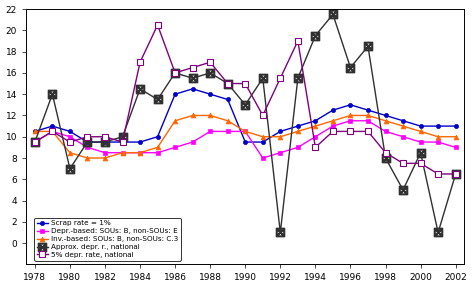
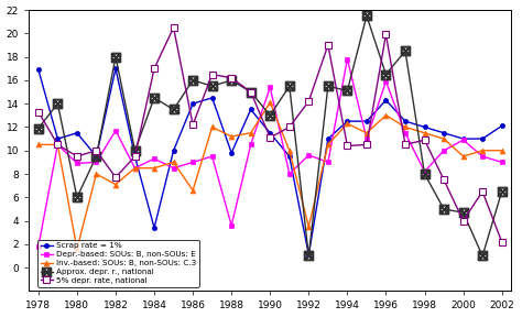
Scrap rate = 1%/1978: 10.5 -> 16.9
Depr.-based: SOUs: B, non-SOUs: E/1978: 9.5 -> 1.8
Approx. depr. r., national/1978: 9.5 -> 11.9
5% depr. rate, national/1978: 9.5 -> 13.3
Scrap rate = 1%/1980: 10.5 -> 11.5
Depr.-based: SOUs: B, non-SOUs: E/1980: 10.0 -> 8.9
Inv.-based: SOUs: B, non-SOUs: C.3/1980: 8.5 -> 1.6
Approx. depr. r., national/1980: 7.0 -> 6.0
Scrap rate = 1%/1982: 9.5 -> 17.0
Depr.-based: SOUs: B, non-SOUs: E/1982: 8.5 -> 11.7
Inv.-based: SOUs: B, non-SOUs: C.3/1982: 8.0 -> 7.1
Approx. depr. r., national/1982: 9.5 -> 18.0
5% depr. rate, national/1982: 10.0 -> 7.7
Scrap rate = 1%/1984: 9.5 -> 3.4
Depr.-based: SOUs: B, non-SOUs: E/1984: 8.5 -> 9.3
Inv.-based: SOUs: B, non-SOUs: C.3/1986: 11.5 -> 6.6
5% depr. rate, national/1986: 16.0 -> 12.2
Scrap rate = 1%/1988: 14.0 -> 9.8
Depr.-based: SOUs: B, non-SOUs: E/1988: 10.5 -> 3.6
Inv.-based: SOUs: B, non-SOUs: C.3/1988: 12.0 -> 11.2
5% depr. rate, national/1988: 17.0 -> 16.2
Scrap rate = 1%/1990: 9.5 -> 11.5
Depr.-based: SOUs: B, non-SOUs: E/1990: 10.5 -> 15.4
Inv.-based: SOUs: B, non-SOUs: C.3/1990: 10.5 -> 14.1
5% depr. rate, national/1990: 15.0 -> 11.1
Scrap rate = 1%/1992: 10.5 -> 1.1
Depr.-based: SOUs: B, non-SOUs: E/1992: 8.5 -> 9.6
Inv.-based: SOUs: B, non-SOUs: C.3/1992: 10.0 -> 3.5
5% depr. rate, national/1992: 15.5 -> 14.2
Scrap rate = 1%/1994: 11.5 -> 12.5
Depr.-based: SOUs: B, non-SOUs: E/1994: 10.0 -> 17.8
Inv.-based: SOUs: B, non-SOUs: C.3/1994: 11.0 -> 12.3
Approx. depr. r., national/1994: 19.5 -> 15.1
5% depr. rate, national/1994: 9.0 -> 10.4
Scrap rate = 1%/1996: 13.0 -> 14.3
Depr.-based: SOUs: B, non-SOUs: E/1996: 11.5 -> 15.9
Inv.-based: SOUs: B, non-SOUs: C.3/1996: 12.0 -> 13.0
5% depr. rate, national/1996: 10.5 -> 19.9
Depr.-based: SOUs: B, non-SOUs: E/1998: 10.5 -> 8.2
5% depr. rate, national/1998: 8.5 -> 10.9
Depr.-based: SOUs: B, non-SOUs: E/2000: 9.5 -> 10.9
Inv.-based: SOUs: B, non-SOUs: C.3/2000: 10.5 -> 9.5
Approx. depr. r., national/2000: 8.5 -> 4.7
5% depr. rate, national/2000: 7.5 -> 4.0
Scrap rate = 1%/2002: 11.0 -> 12.1
5% depr. rate, national/2002: 6.5 -> 2.2
